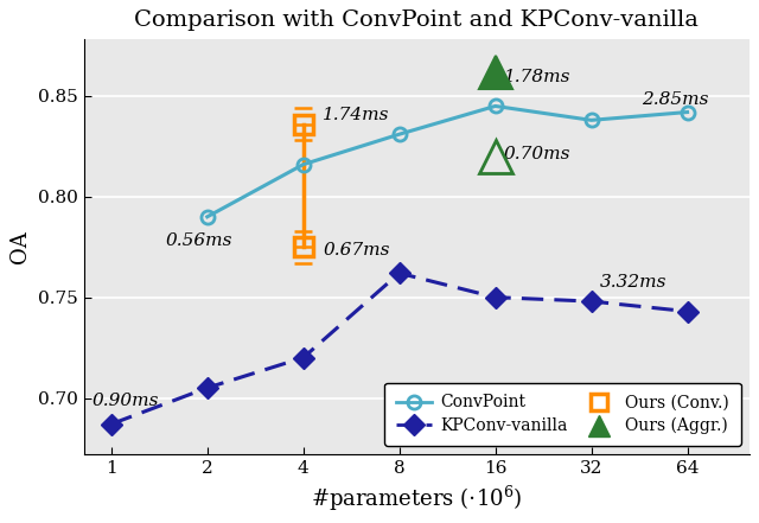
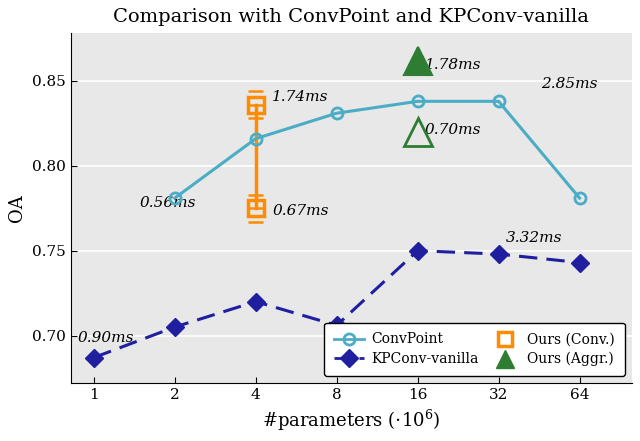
ConvPoint/2: 0.790 -> 0.781
KPConv-vanilla/8: 0.762 -> 0.706
ConvPoint/16: 0.845 -> 0.838
ConvPoint/64: 0.842 -> 0.781
